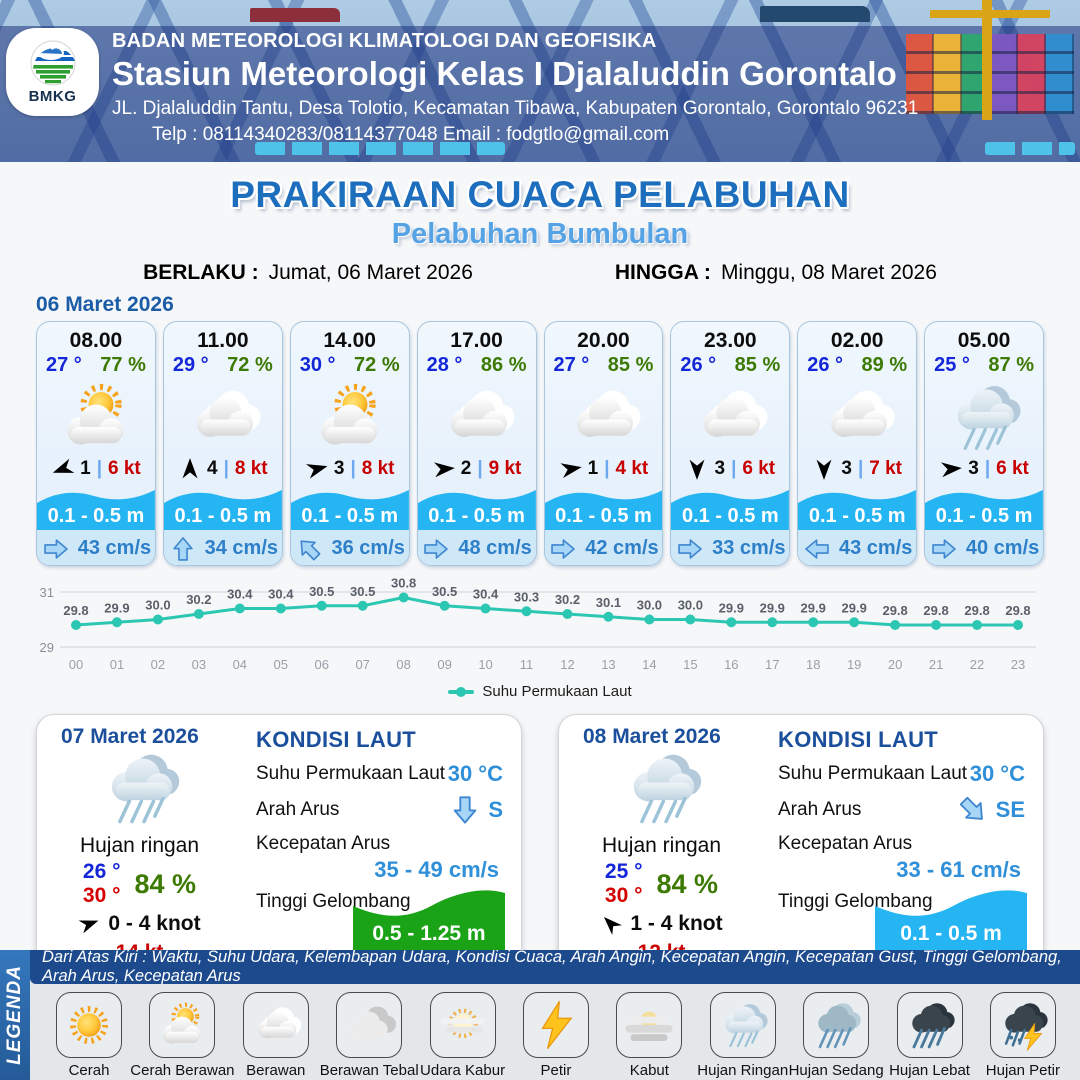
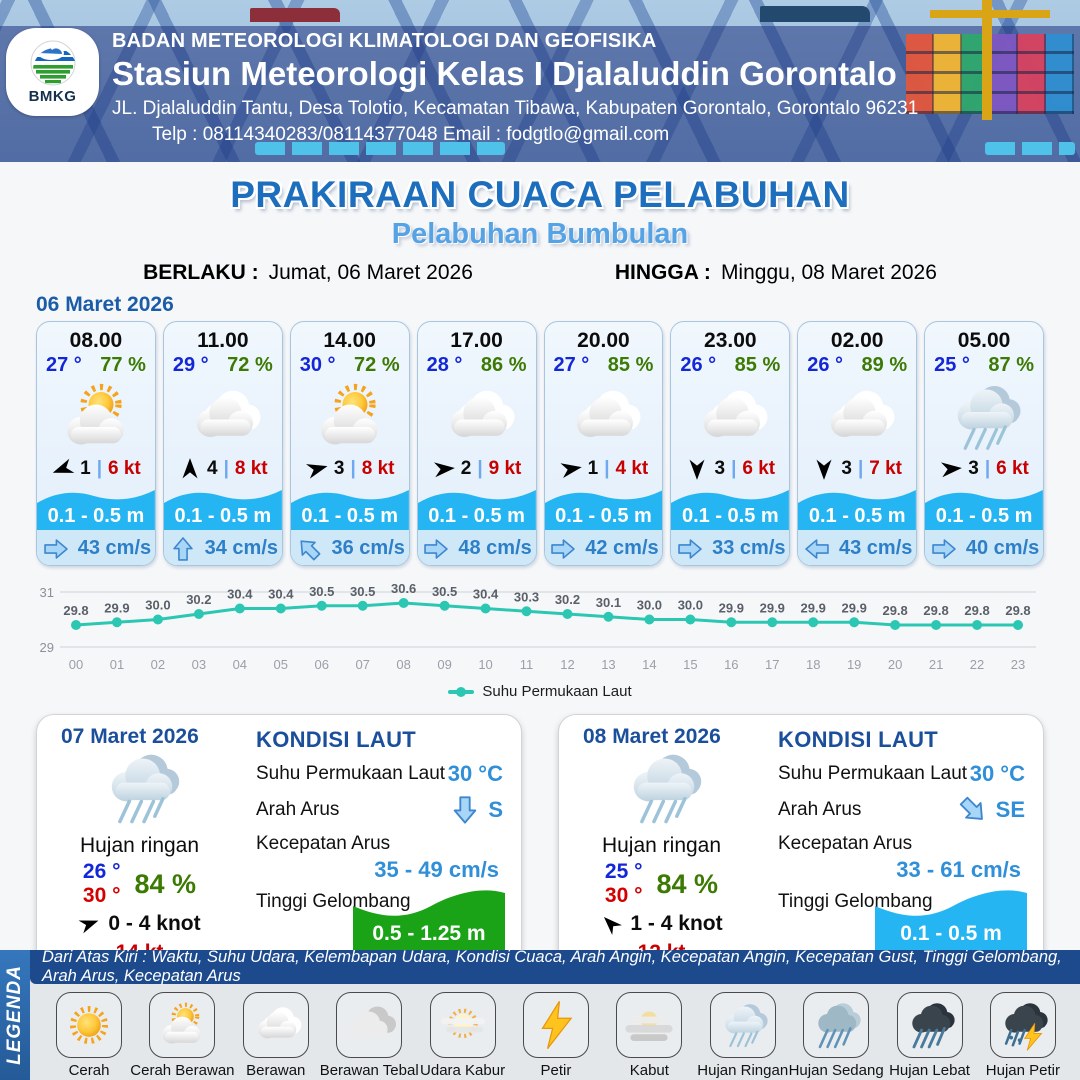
08: 30.8 -> 30.6
